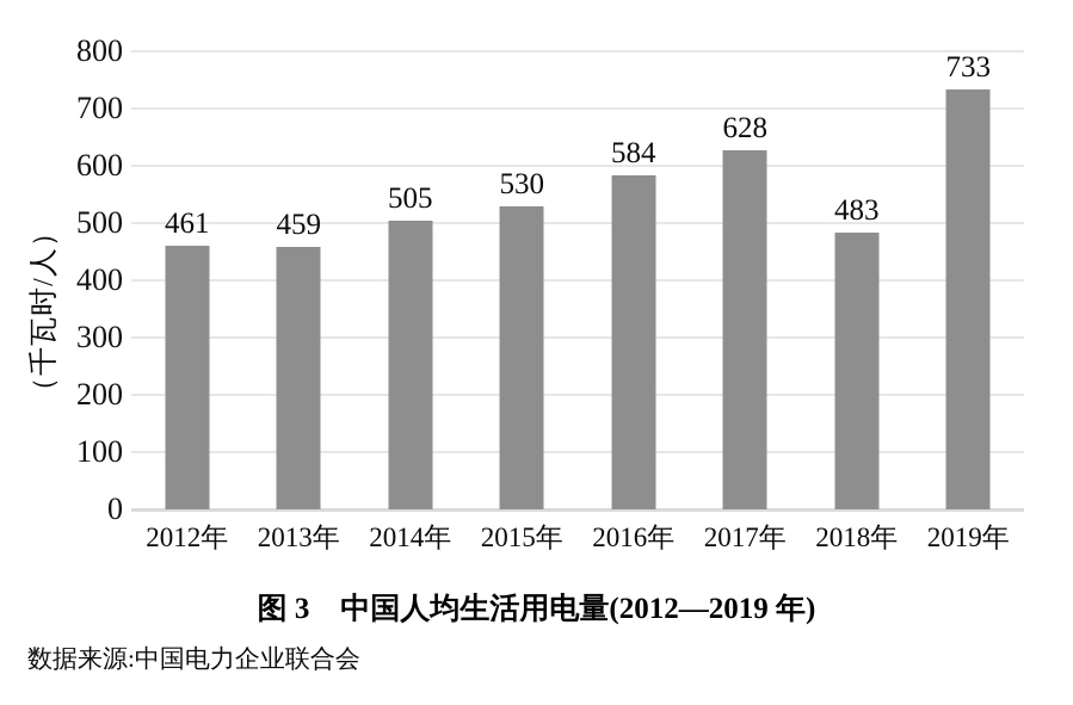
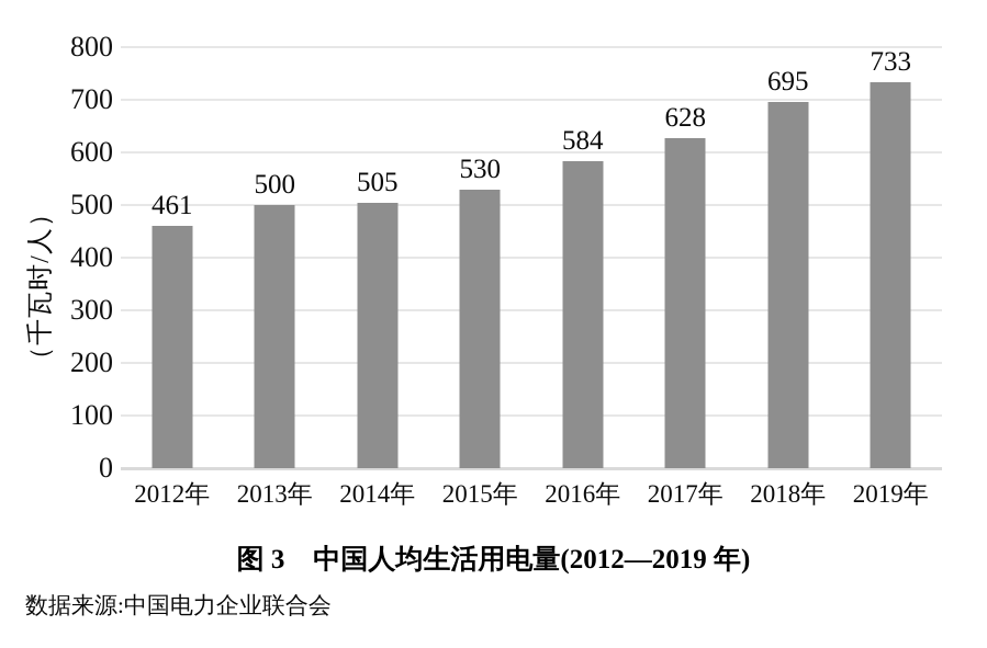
2013年: 459 -> 500
2018年: 483 -> 695
